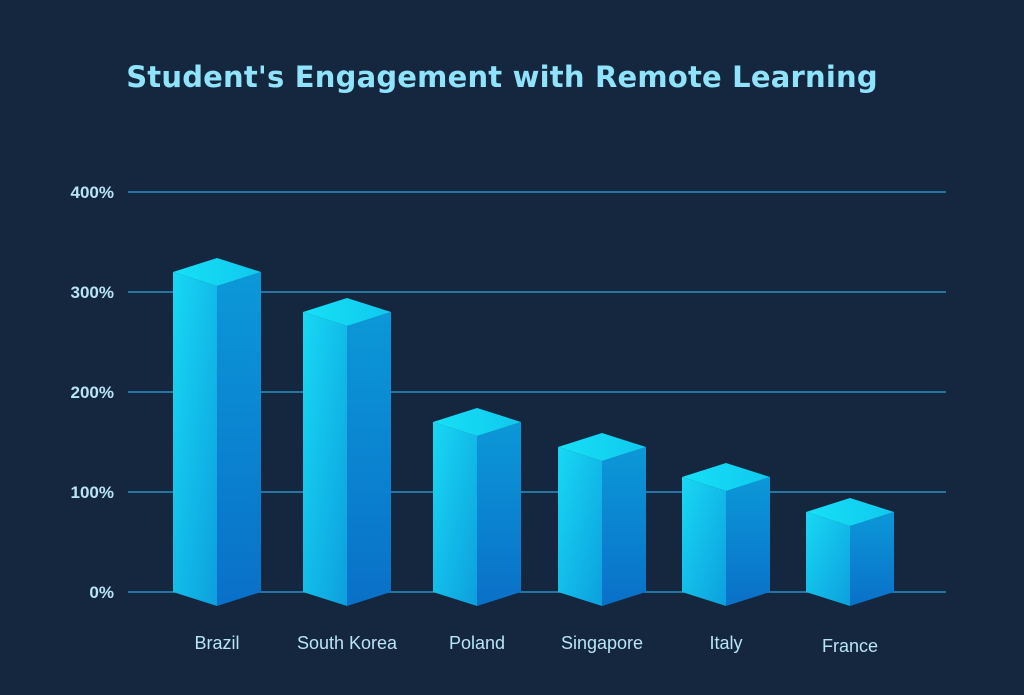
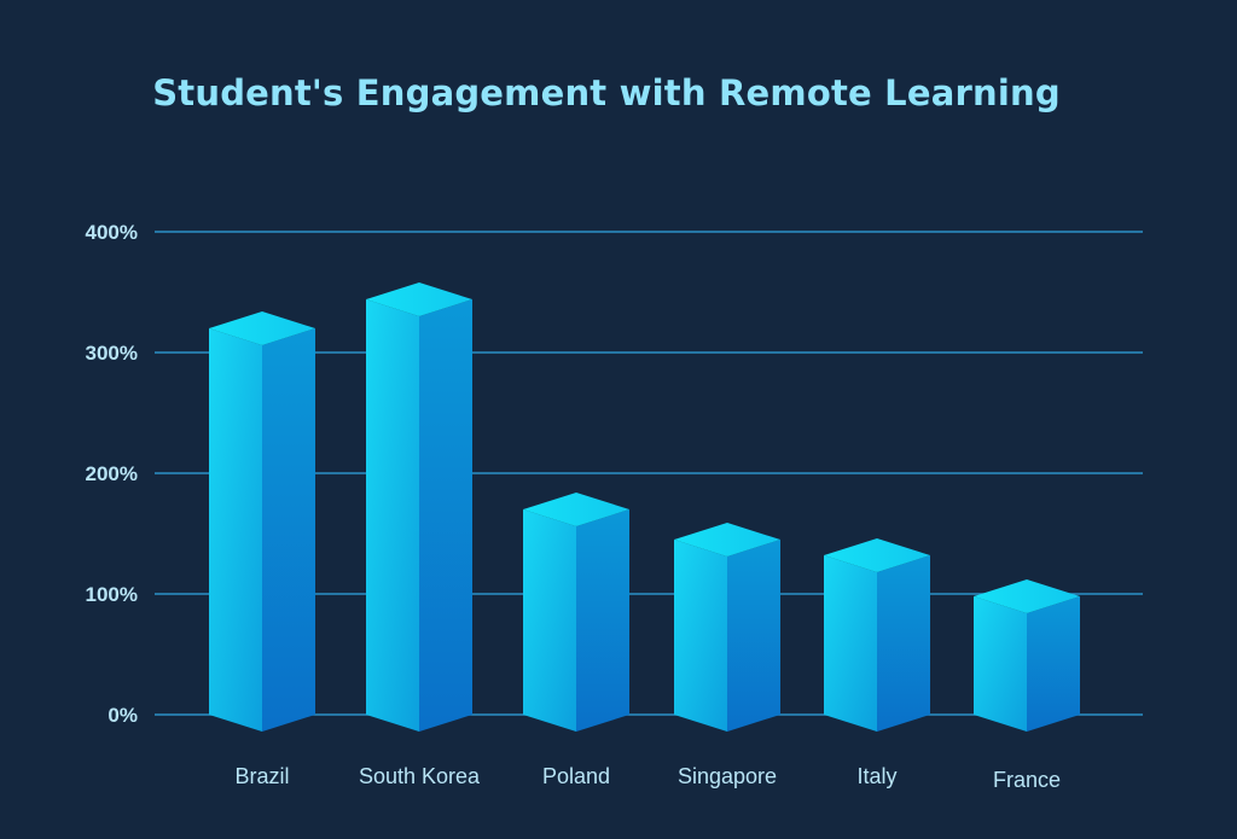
South Korea: 280% -> 344%
Italy: 115% -> 132%
France: 80% -> 98%
